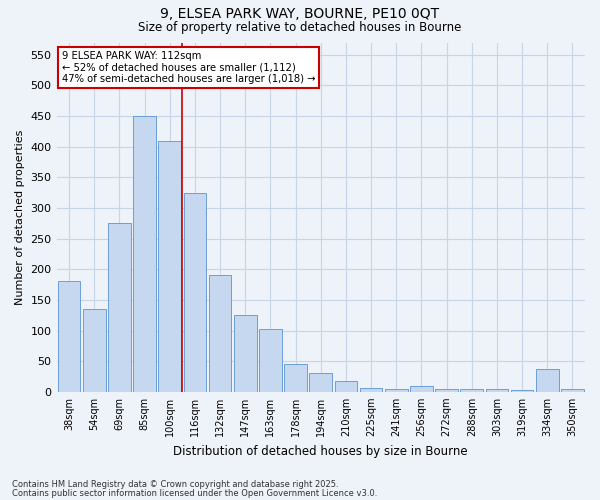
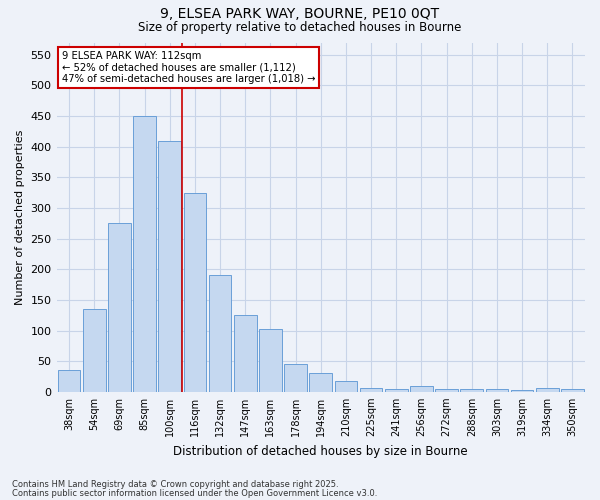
38sqm: 180 -> 35
334sqm: 38 -> 6
